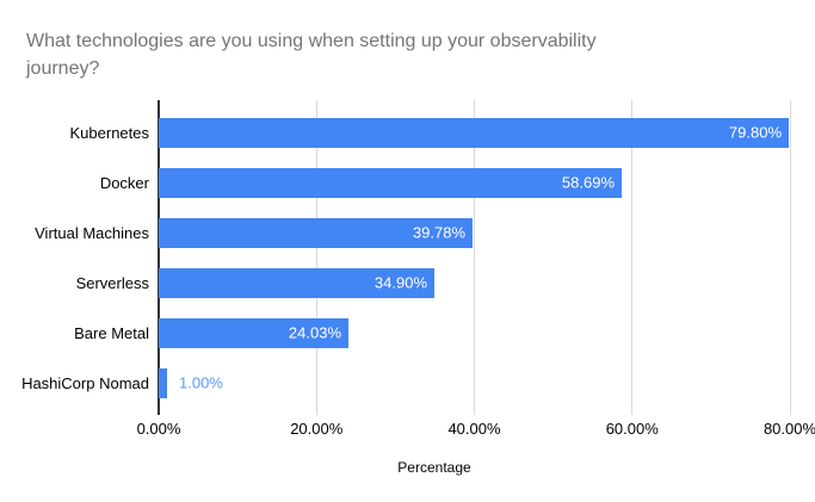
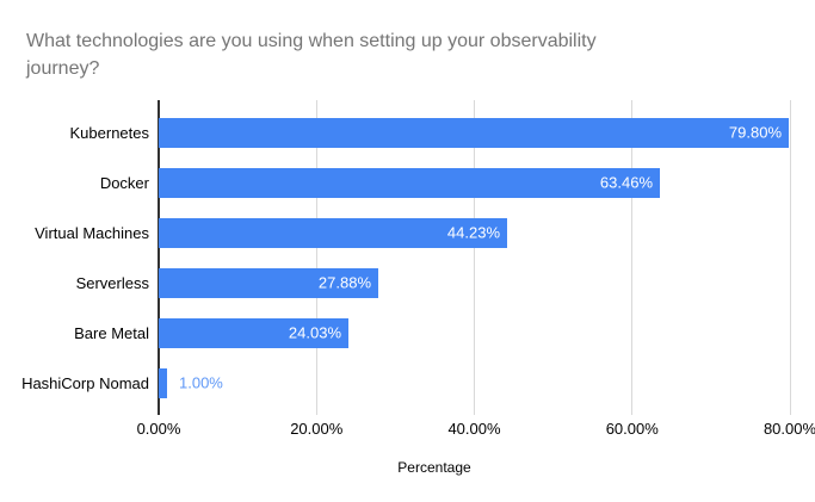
Docker: 58.69% -> 63.46%
Virtual Machines: 39.78% -> 44.23%
Serverless: 34.90% -> 27.88%
